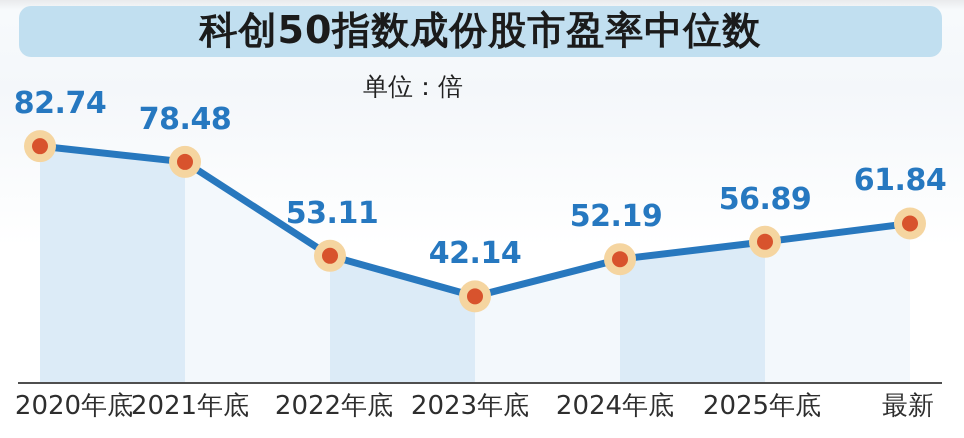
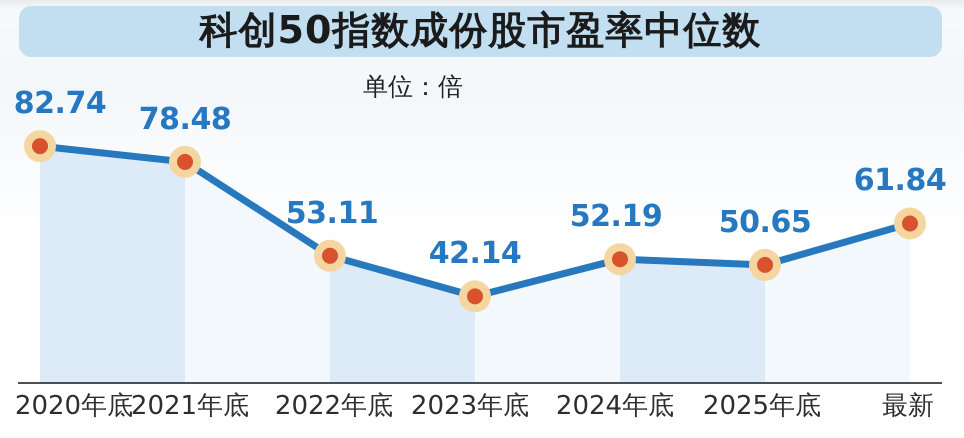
2025年底: 56.89 -> 50.65
